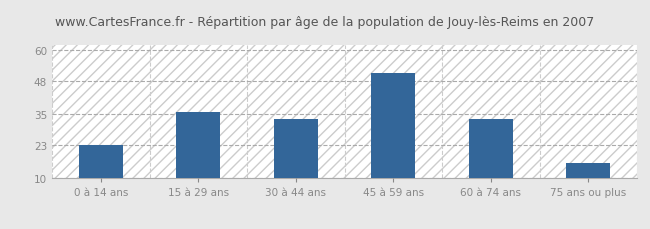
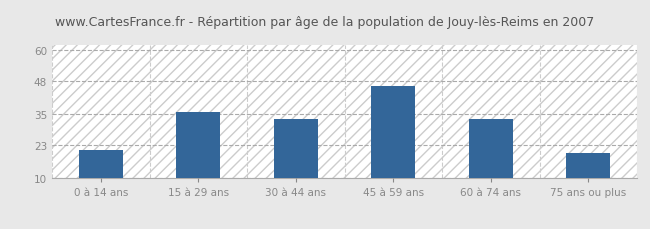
0 à 14 ans: 23 -> 21
45 à 59 ans: 51 -> 46
75 ans ou plus: 16 -> 20
